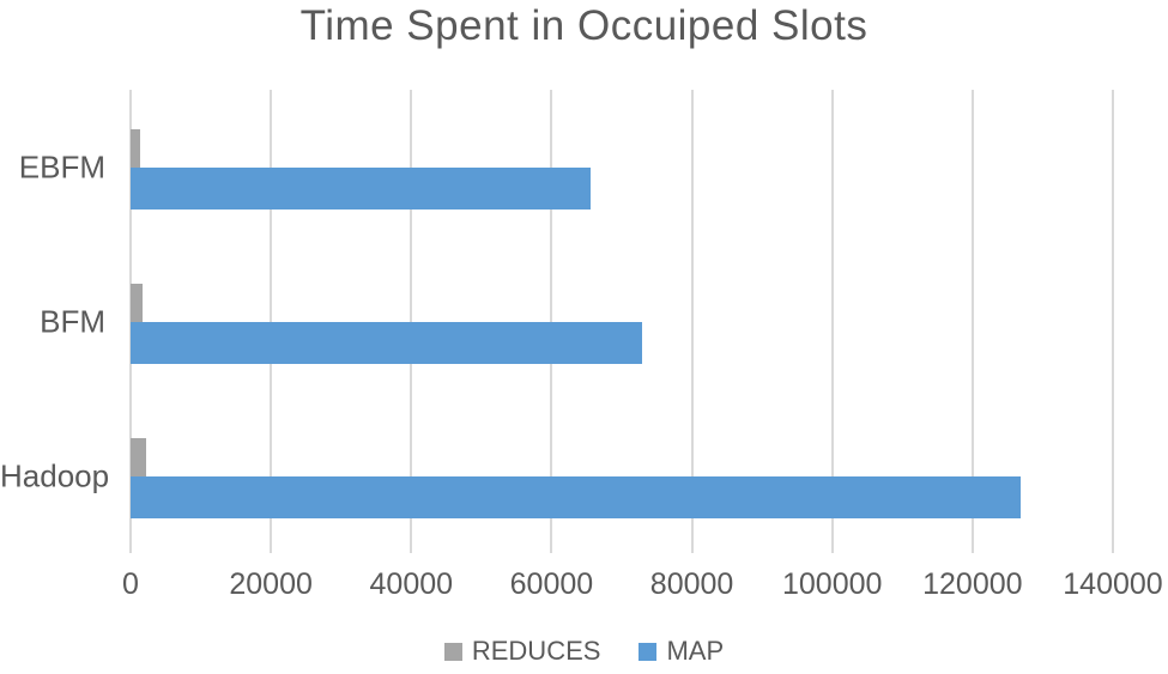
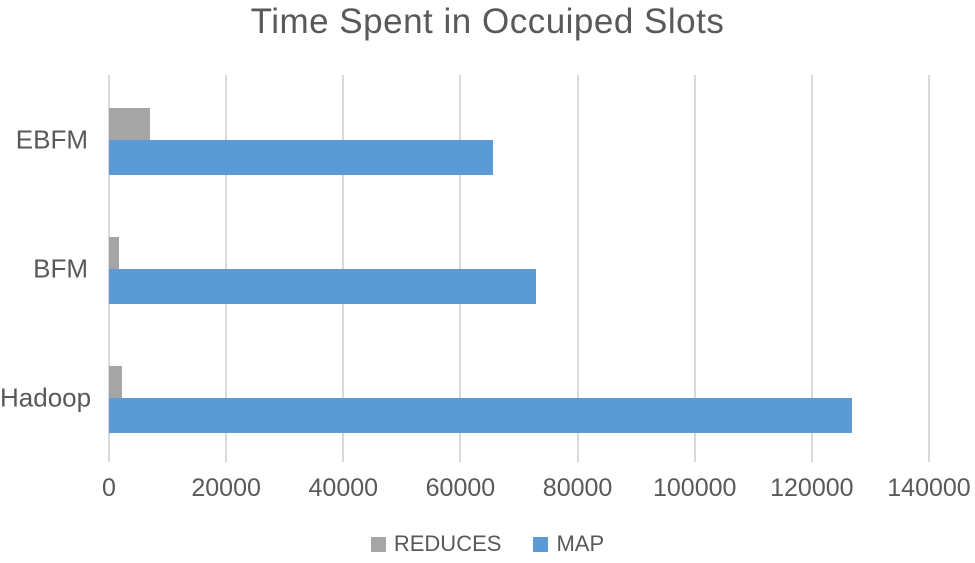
REDUCES/EBFM: 1000 -> 7000
